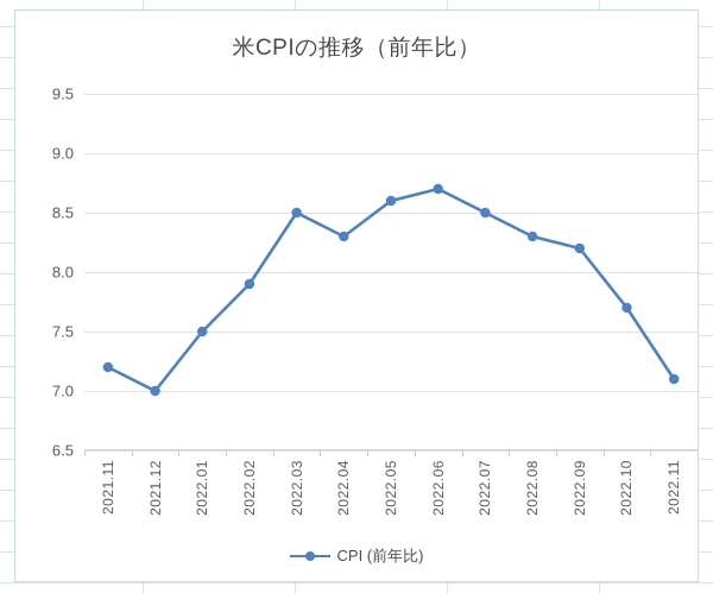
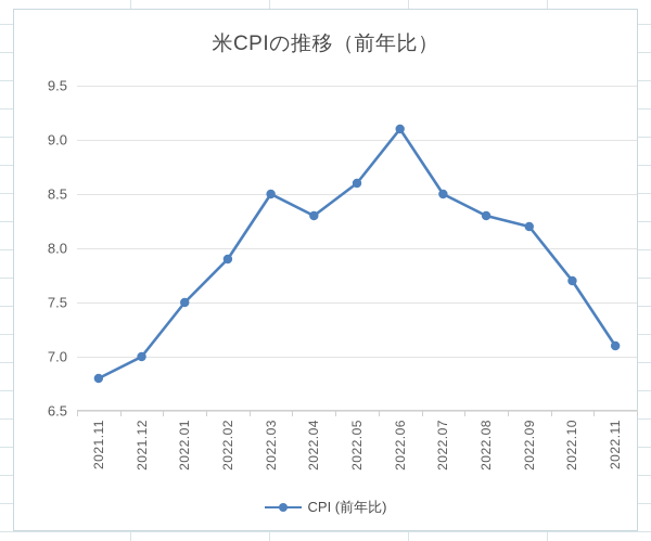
2021.11: 7.2 -> 6.8
2022.06: 8.7 -> 9.1
